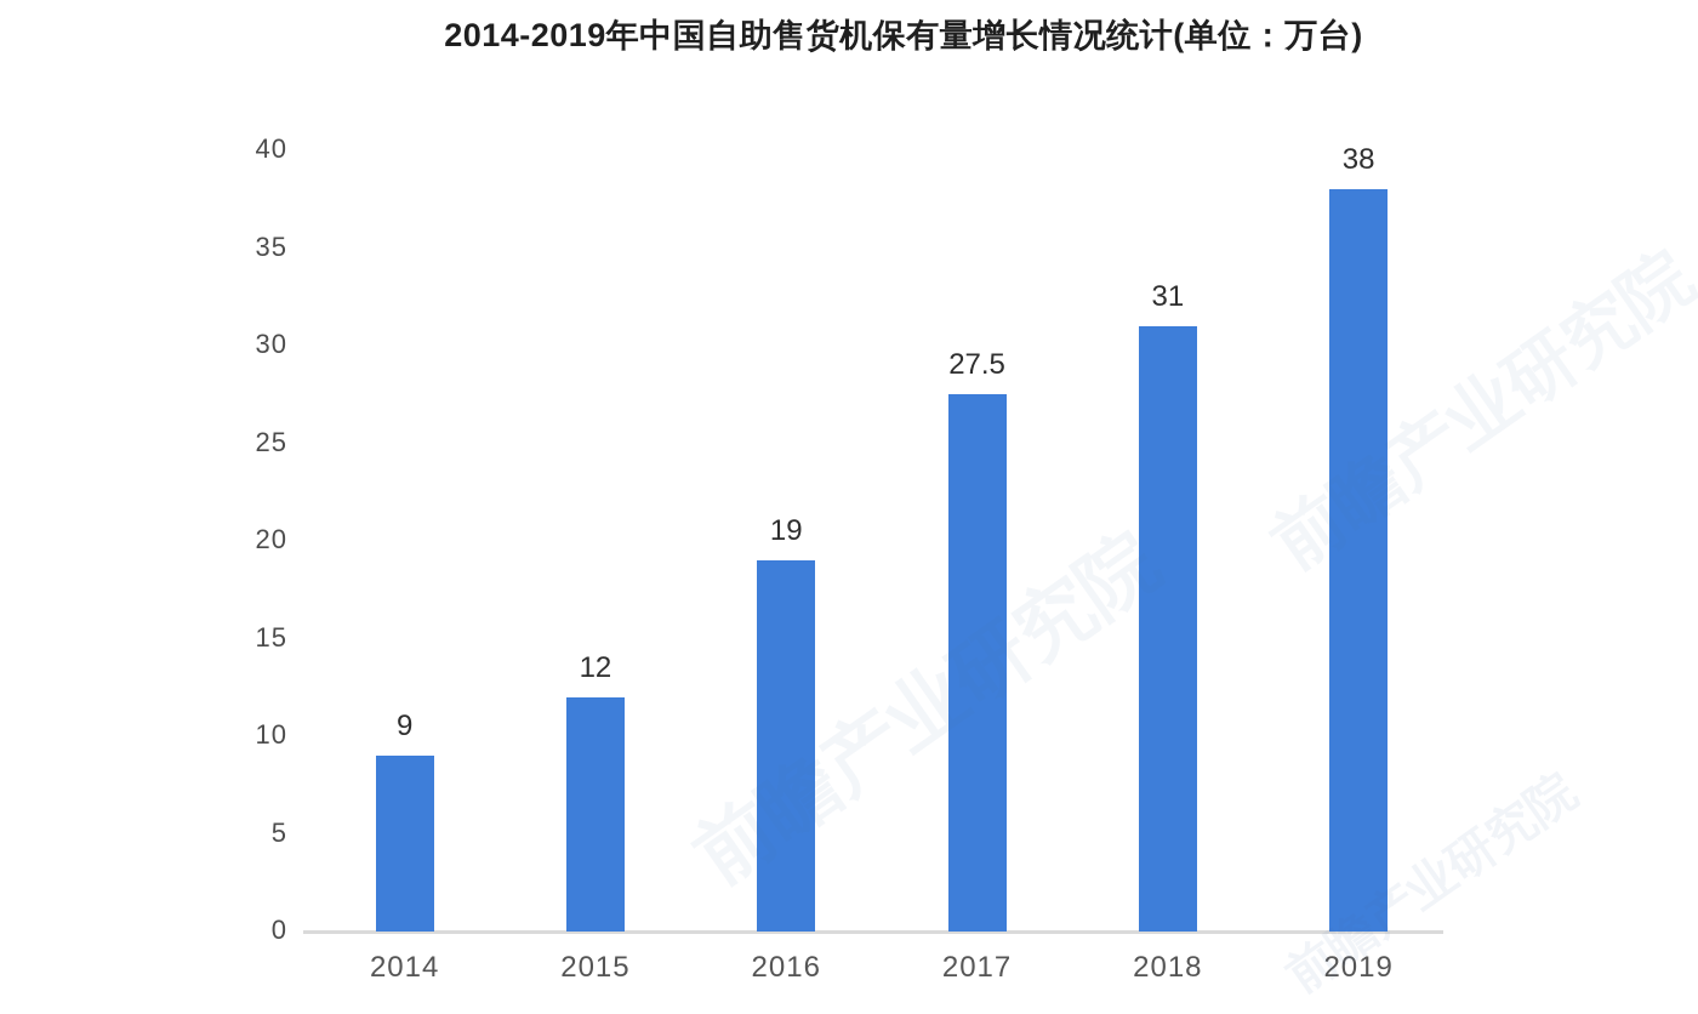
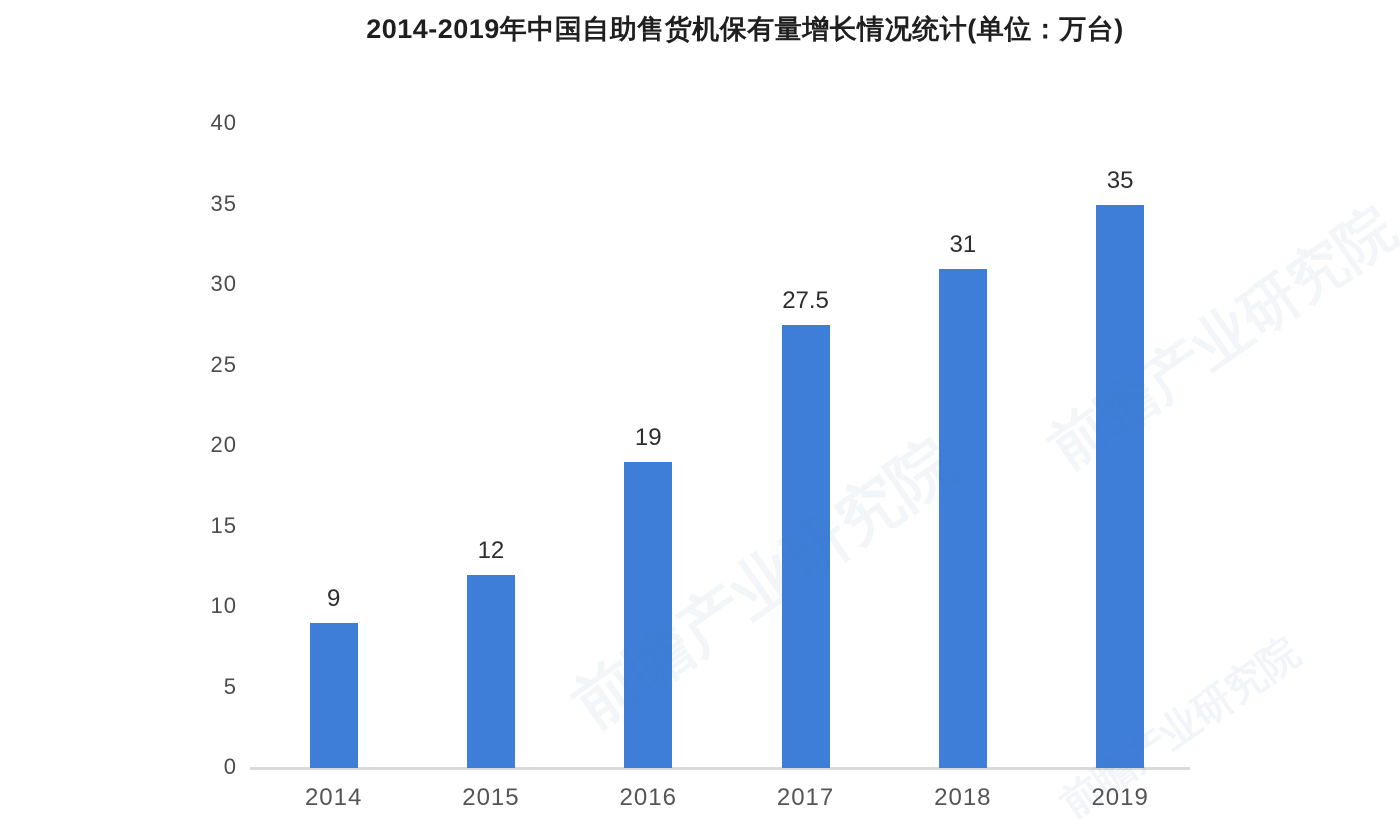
2019: 38 -> 35
